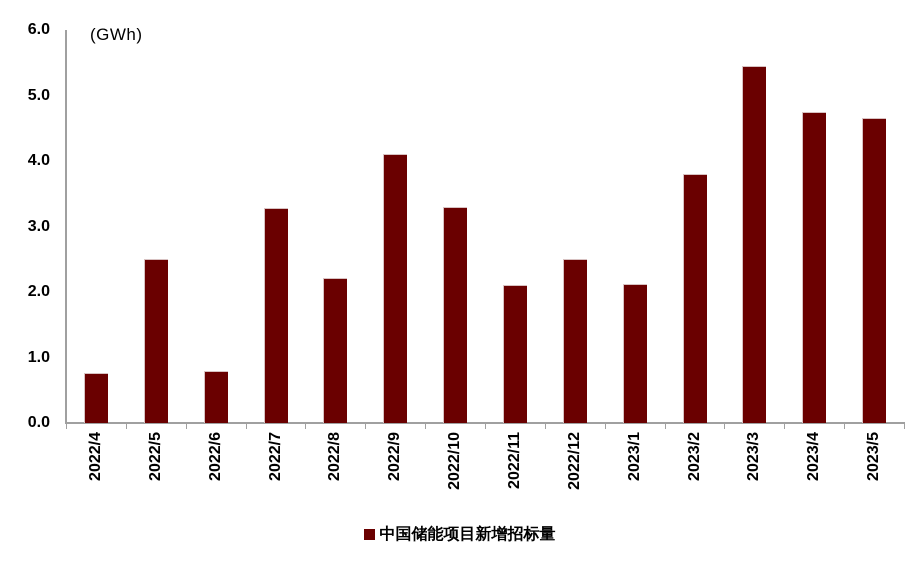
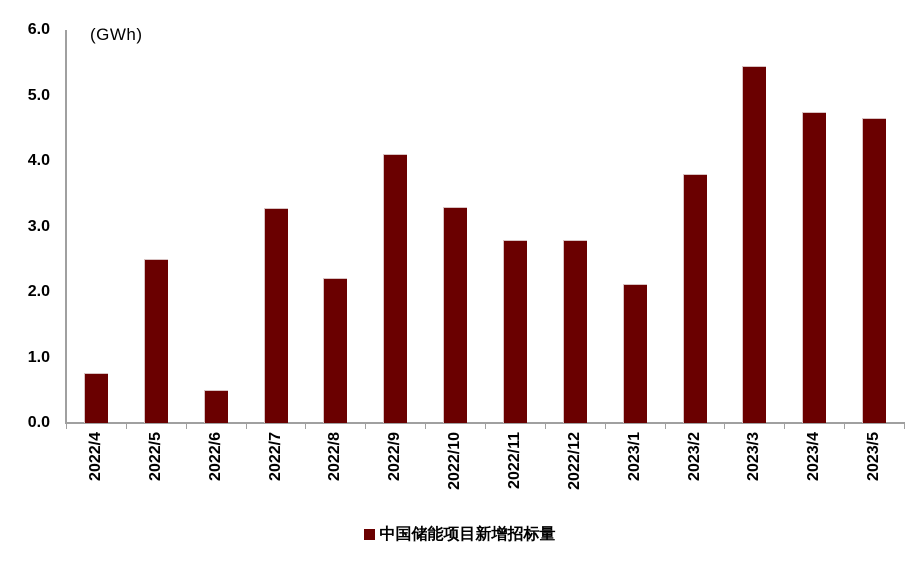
2022/6: 0.8 -> 0.5
2022/11: 2.1 -> 2.8
2022/12: 2.5 -> 2.8
